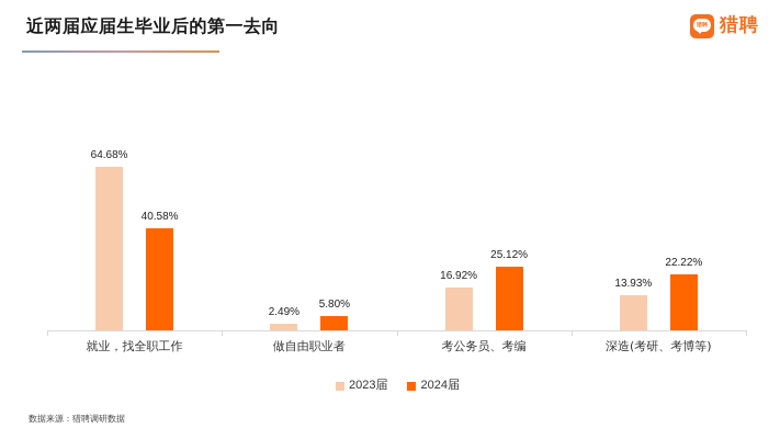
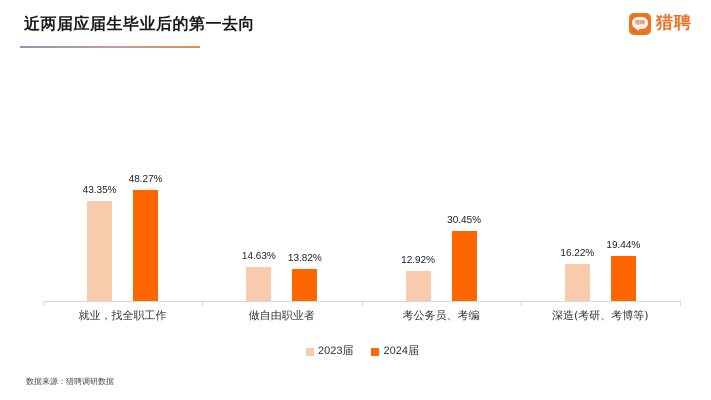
2023届/就业，找全职工作: 64.68% -> 43.35%
2024届/就业，找全职工作: 40.58% -> 48.27%
2023届/做自由职业者: 2.49% -> 14.63%
2024届/做自由职业者: 5.80% -> 13.82%
2023届/考公务员、考编: 16.92% -> 12.92%
2024届/考公务员、考编: 25.12% -> 30.45%
2023届/深造(考研、考博等): 13.93% -> 16.22%
2024届/深造(考研、考博等): 22.22% -> 19.44%
